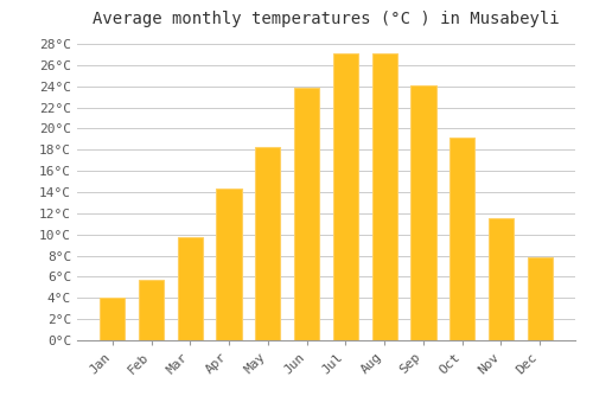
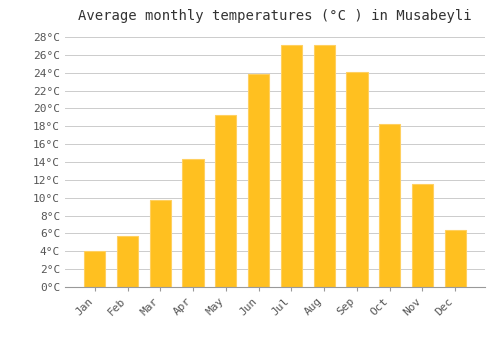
May: 18.2°C -> 19.3°C
Oct: 19.2°C -> 18.3°C
Dec: 7.8°C -> 6.4°C
